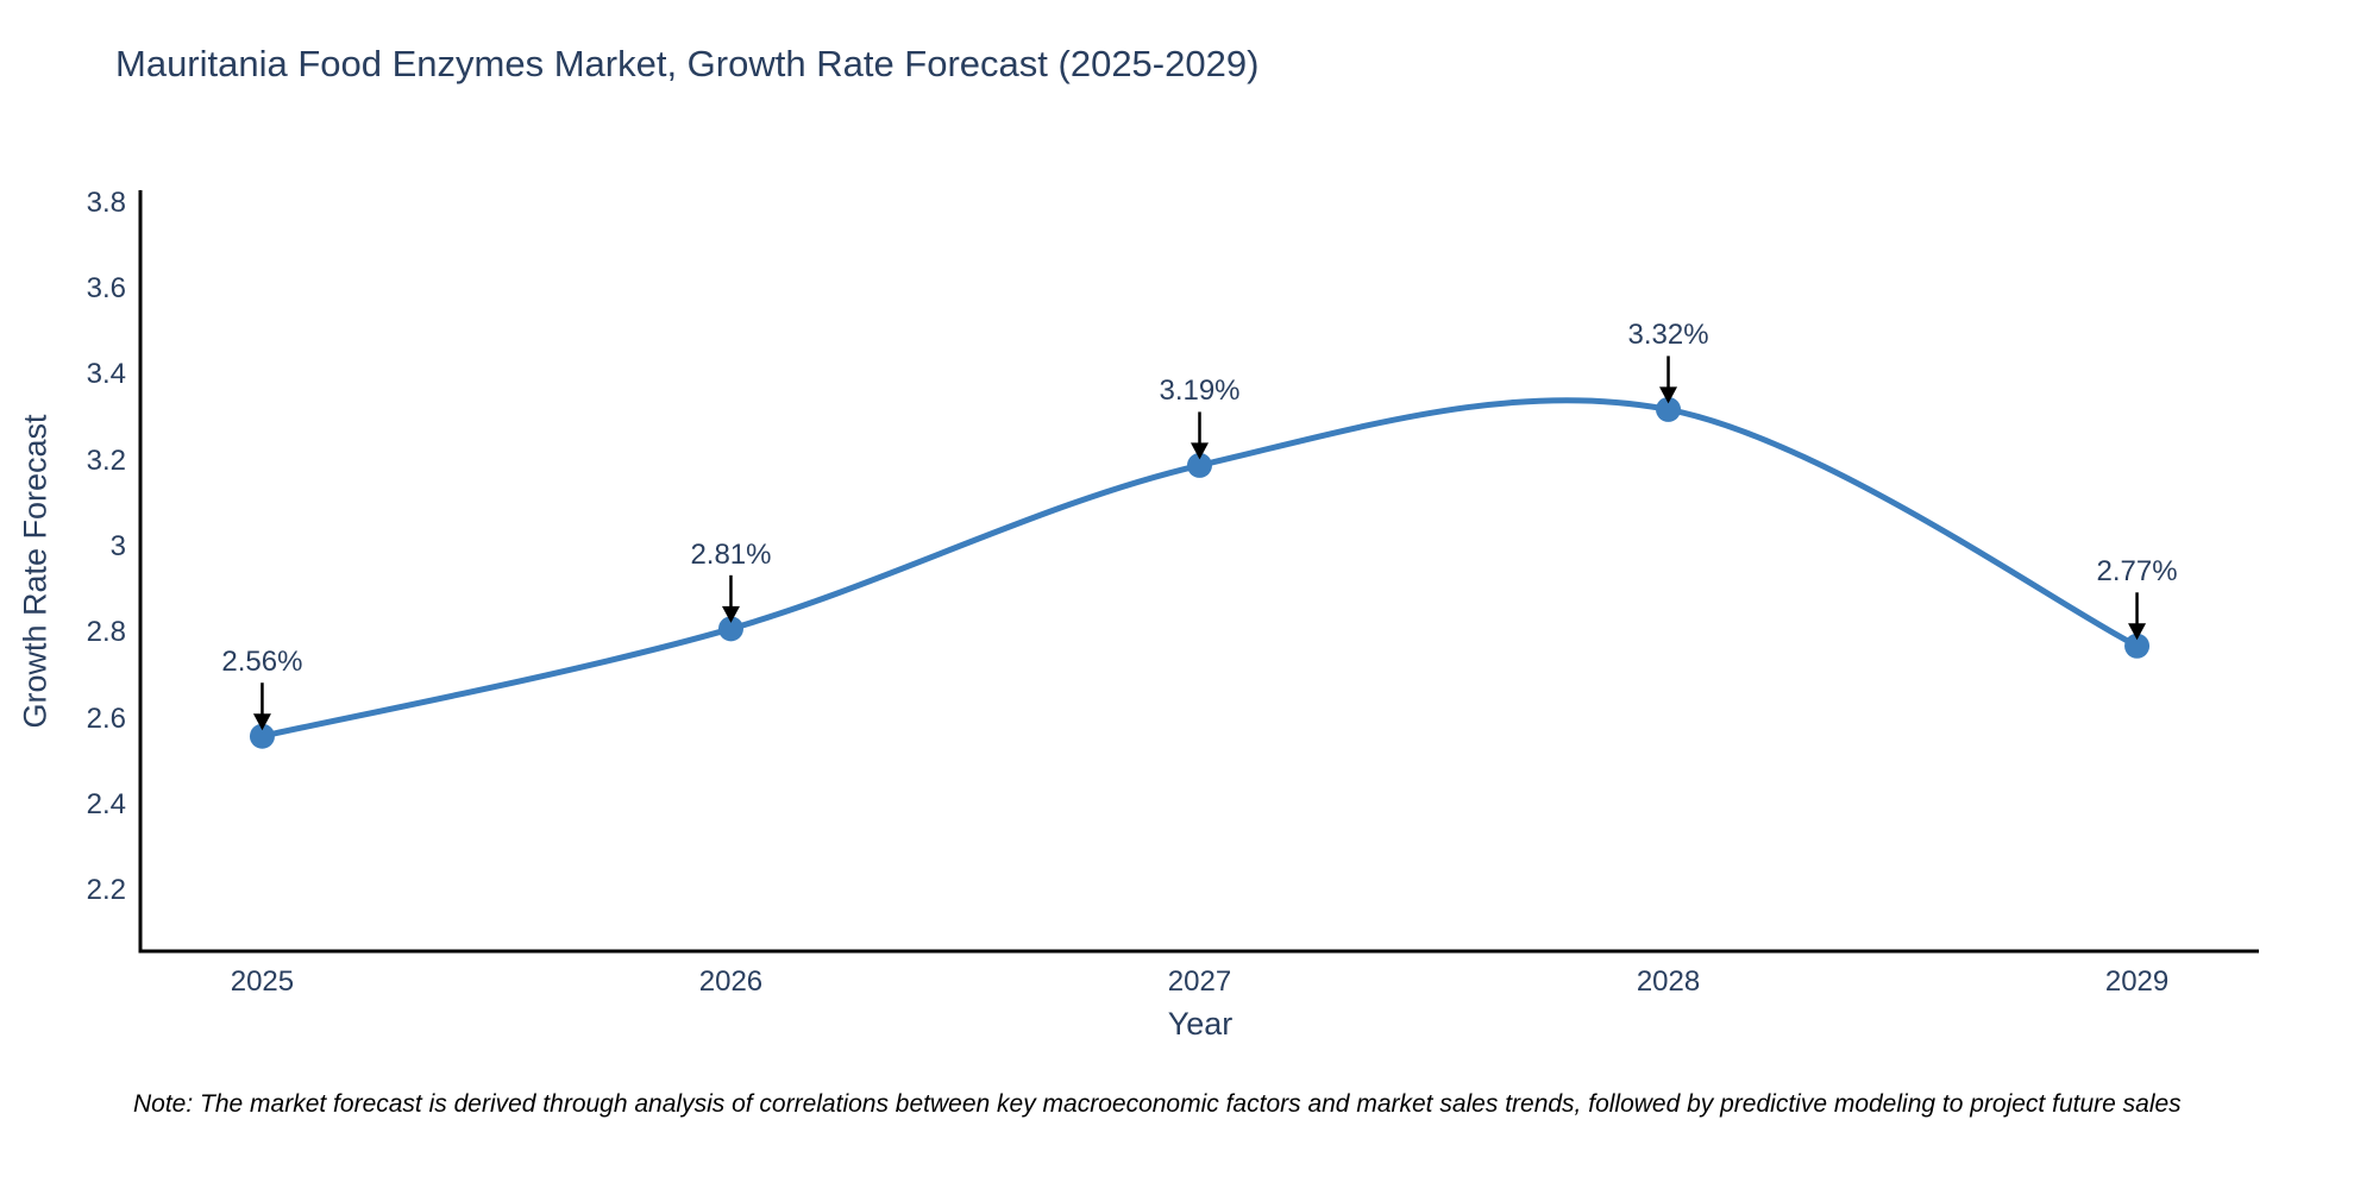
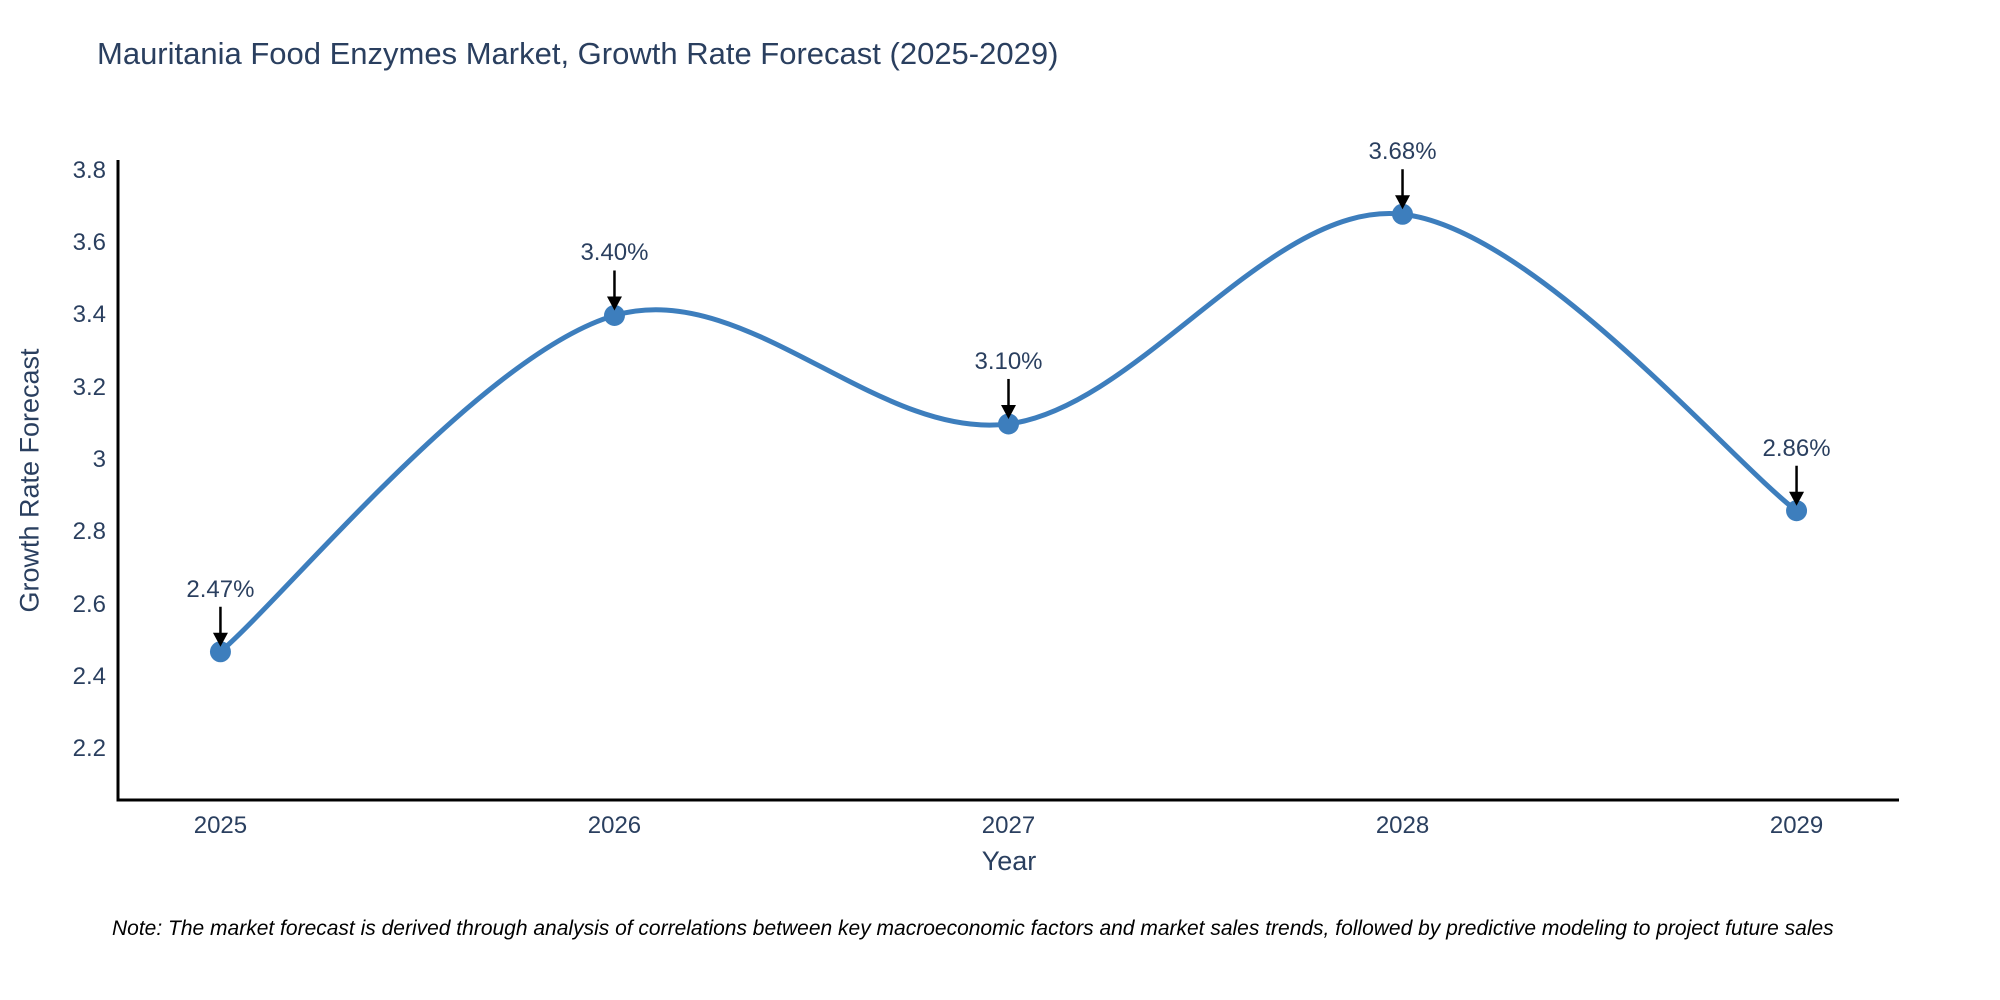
2025: 2.56% -> 2.47%
2026: 2.81% -> 3.40%
2027: 3.19% -> 3.10%
2028: 3.32% -> 3.68%
2029: 2.77% -> 2.86%
